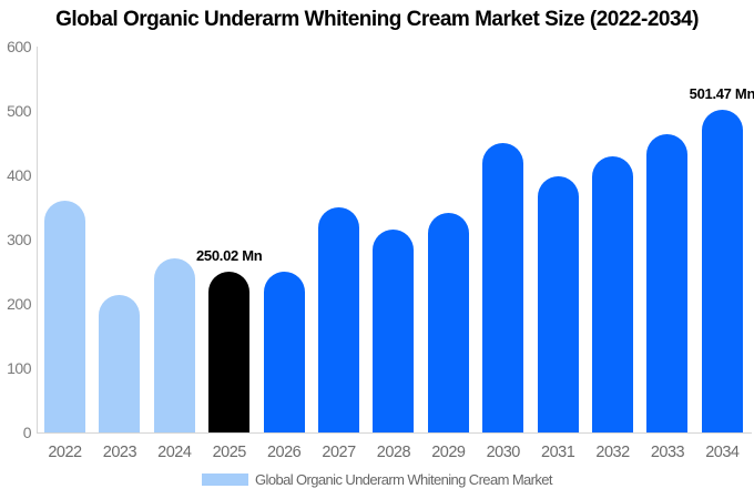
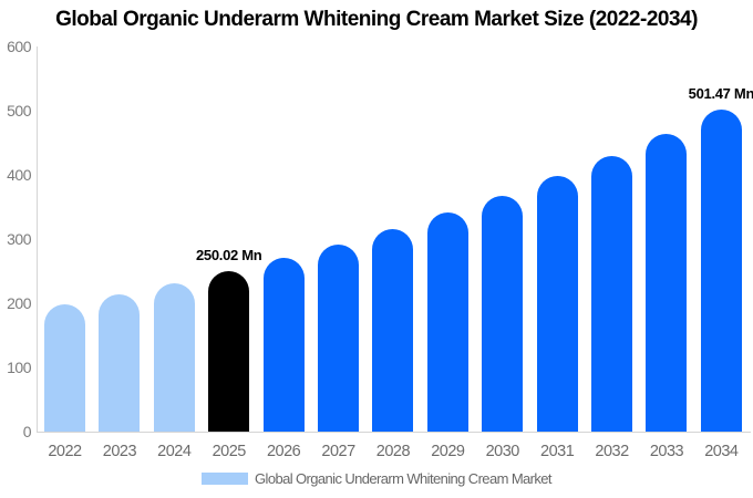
2022: 360 -> 200
2024: 270 -> 230
2026: 250 -> 270
2027: 350 -> 290
2030: 450 -> 370
